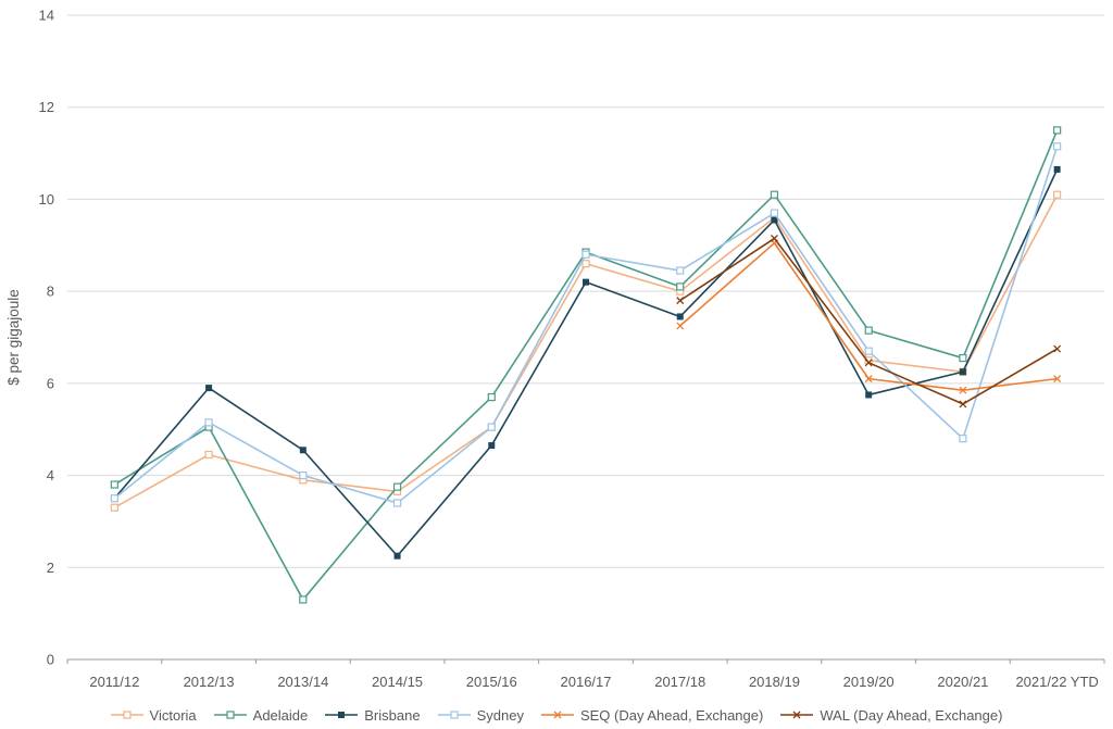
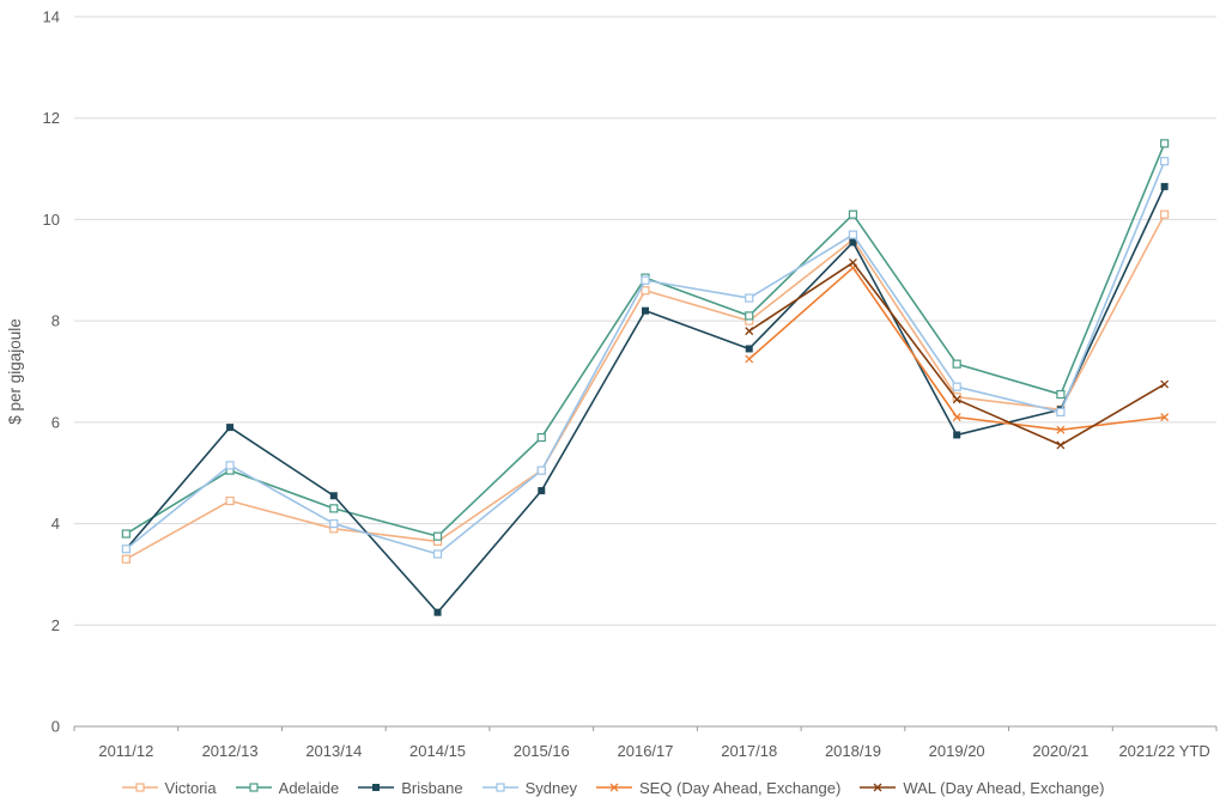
Adelaide/2013/14: 1.3 -> 4.3
Sydney/2020/21: 4.8 -> 6.2
